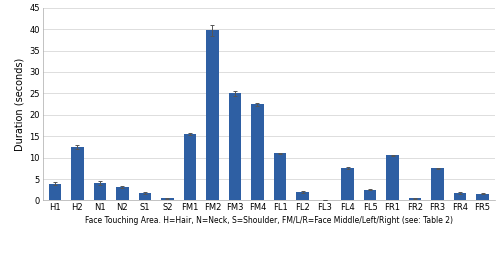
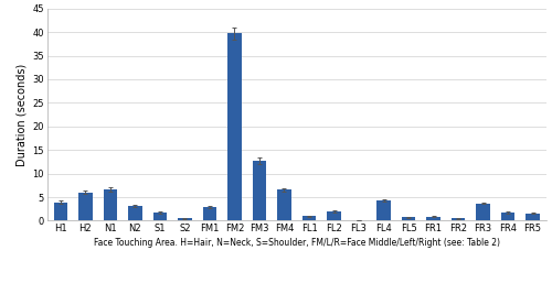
H2: 12.5 -> 6.0
N1: 4.0 -> 6.6
FM1: 15.5 -> 2.9
FM3: 25.0 -> 12.7
FM4: 22.5 -> 6.6
FL1: 11.0 -> 1.0
FL4: 7.5 -> 4.3
FL5: 2.5 -> 0.7
FR1: 10.5 -> 0.9
FR3: 7.5 -> 3.7
